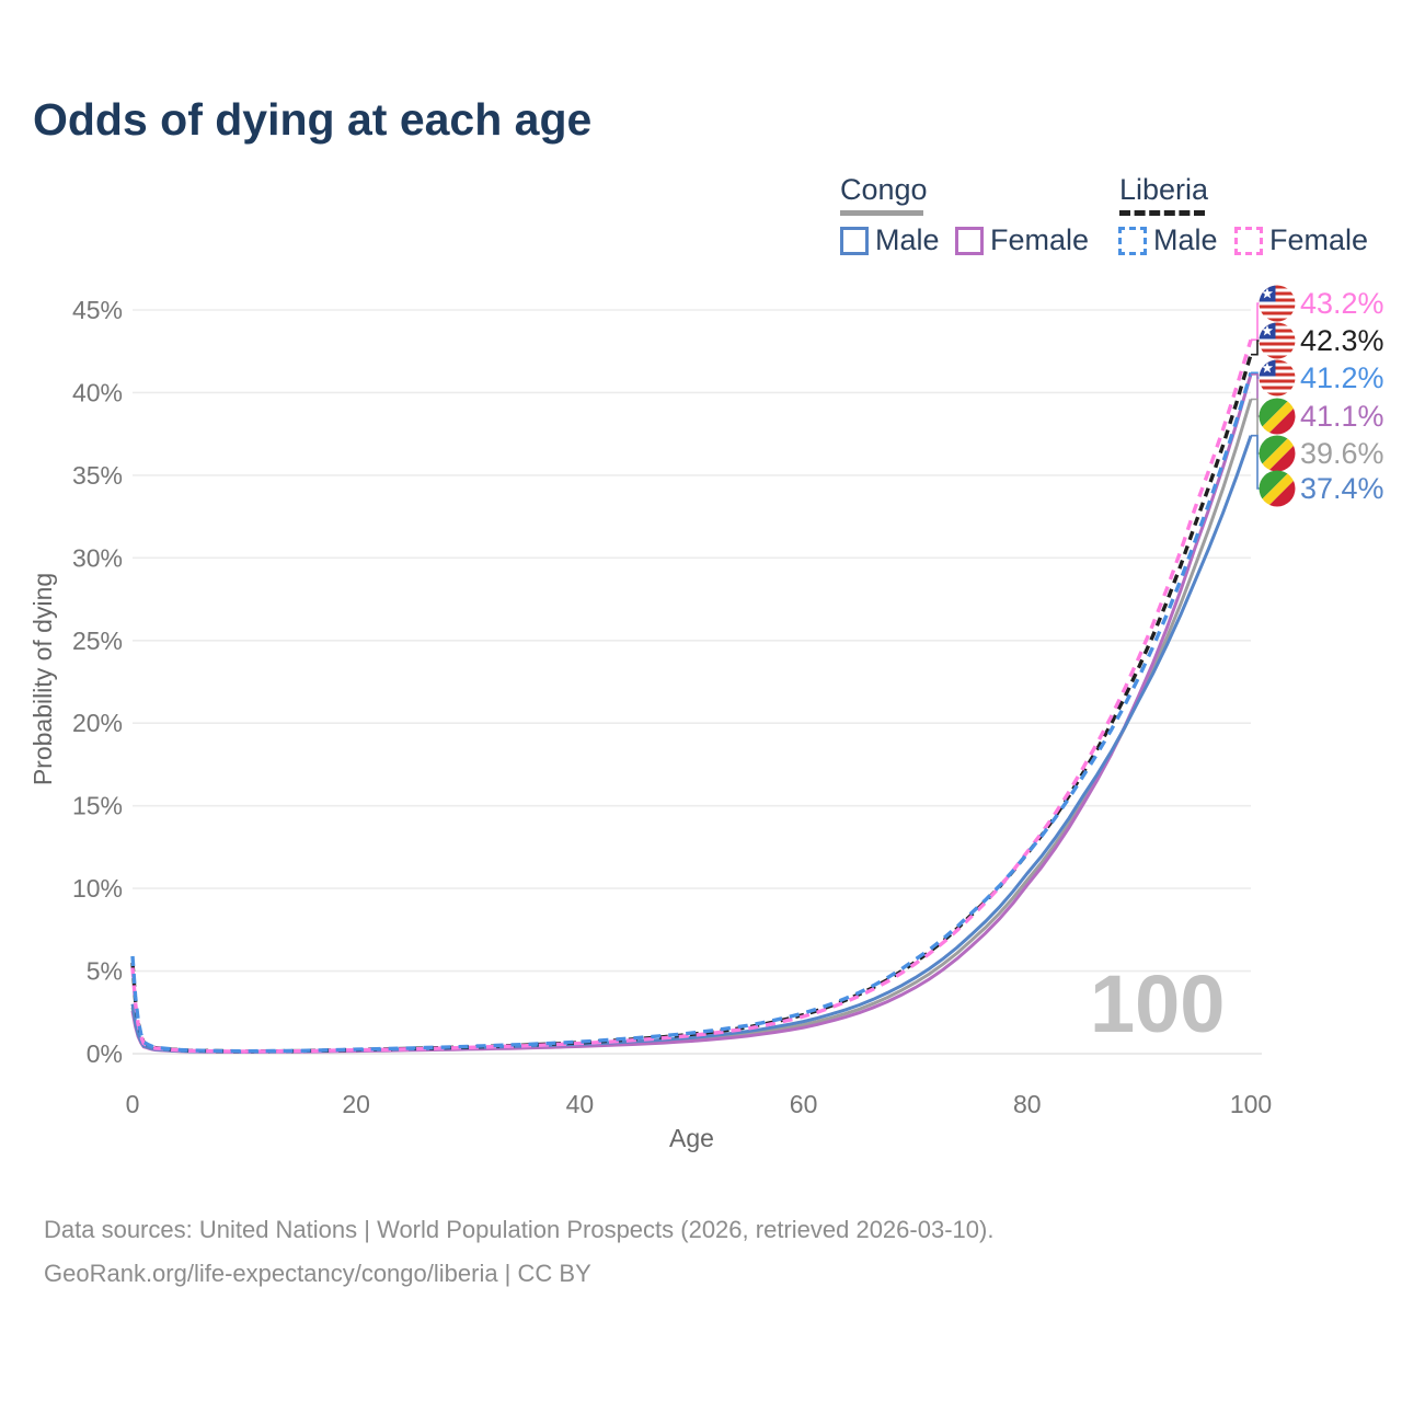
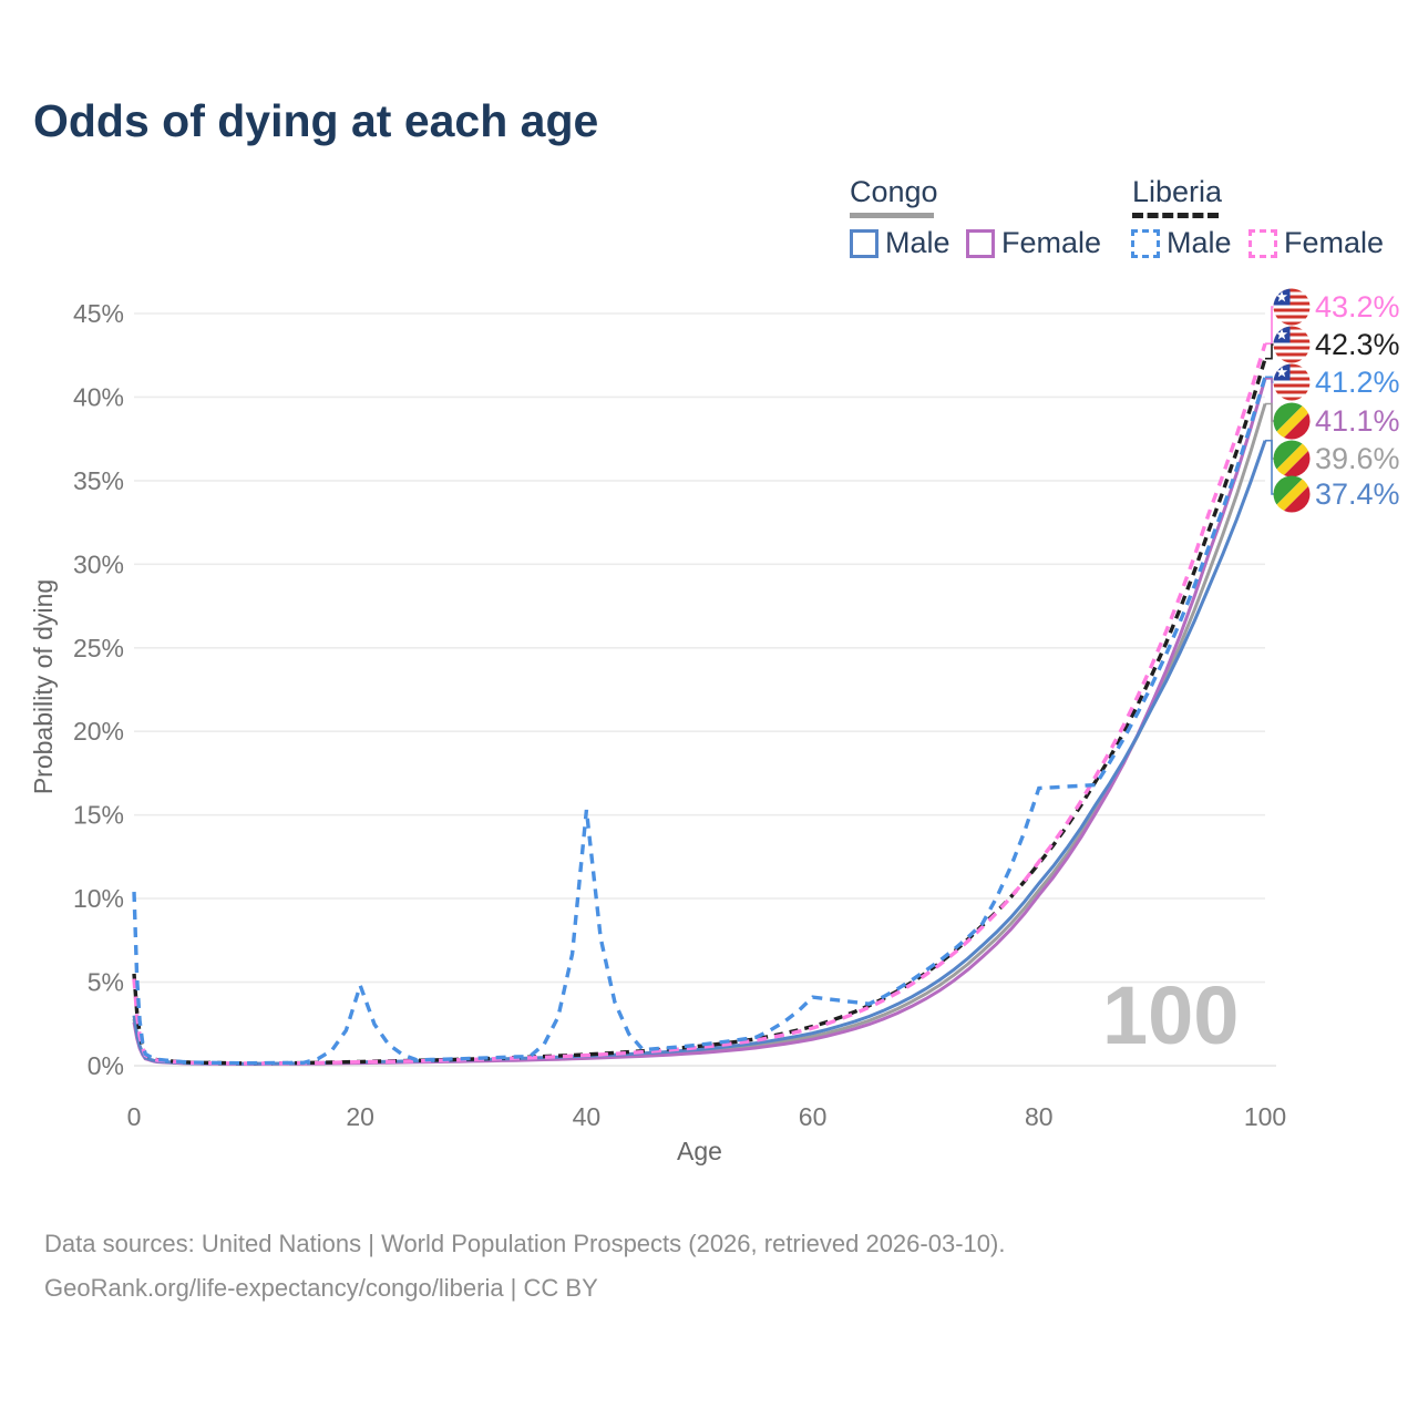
Liberia Male/0: 5.9% -> 10.4%
Liberia Male/20: 0.3% -> 4.8%
Liberia Male/40: 0.7% -> 15.3%
Liberia Male/60: 2.5% -> 4.1%
Liberia Male/80: 12.1% -> 16.6%
